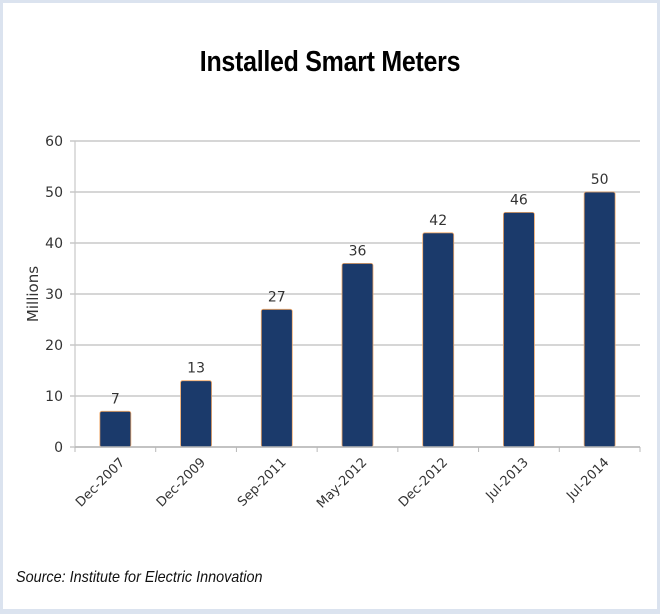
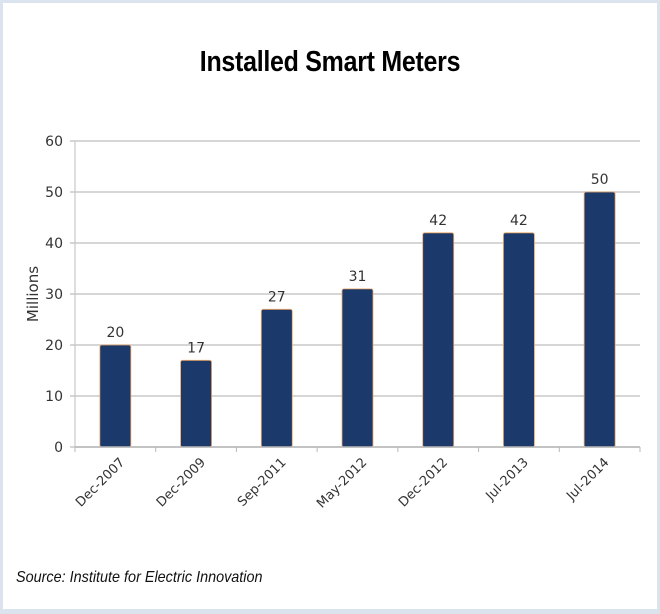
Dec-2007: 7 -> 20
Dec-2009: 13 -> 17
May-2012: 36 -> 31
Jul-2013: 46 -> 42
